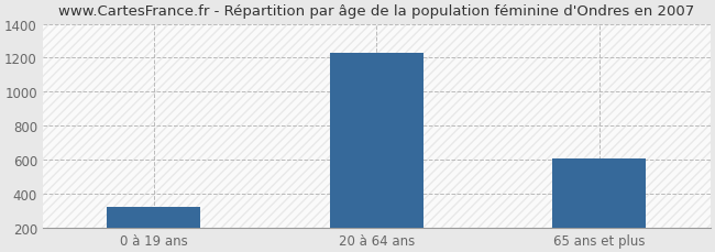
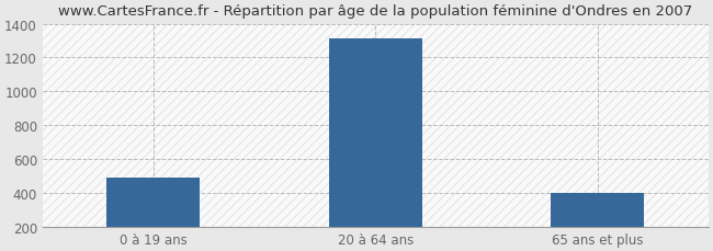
0 à 19 ans: 320 -> 490
20 à 64 ans: 1230 -> 1320
65 ans et plus: 610 -> 400
